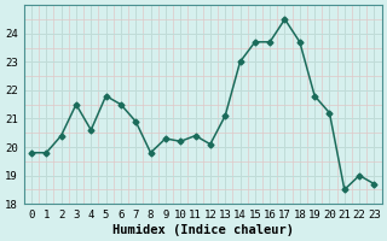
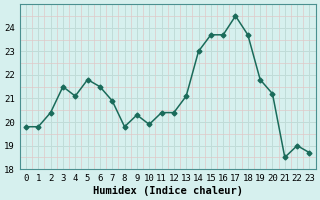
4: 20.6 -> 21.1
10: 20.2 -> 19.9
12: 20.1 -> 20.4
